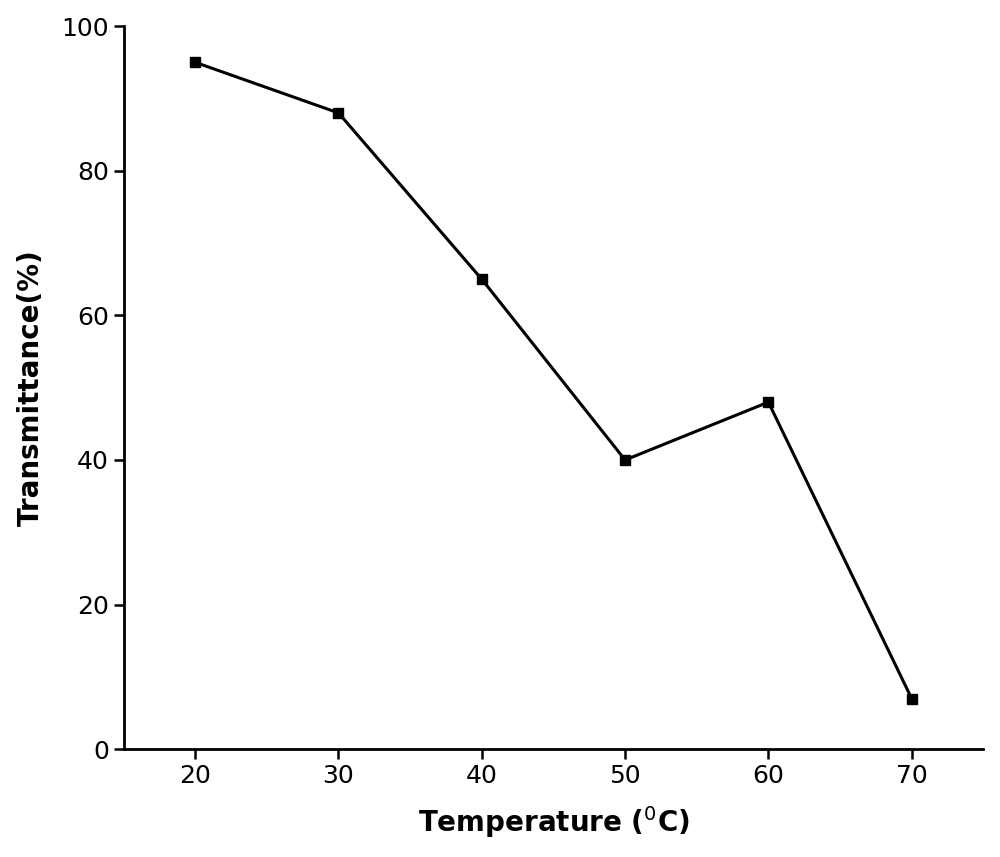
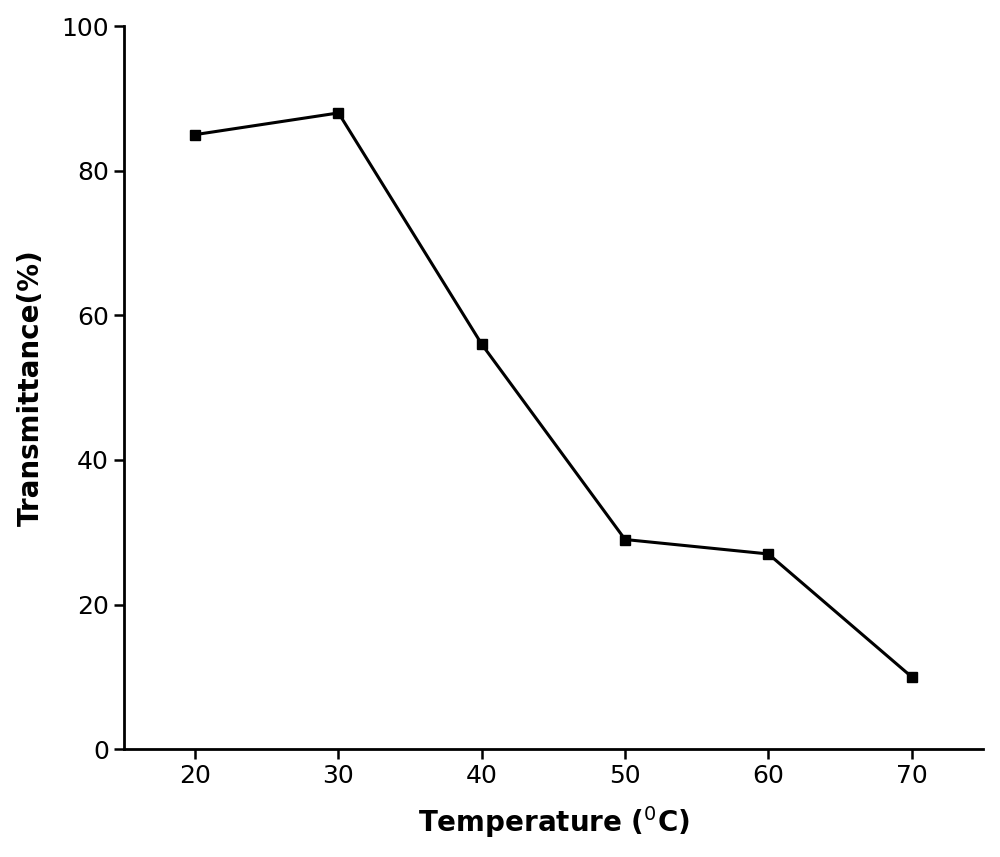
20: 95 -> 85
40: 65 -> 56
50: 40 -> 29
60: 48 -> 27
70: 7 -> 10
